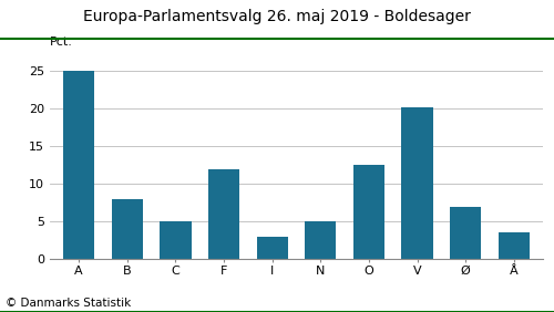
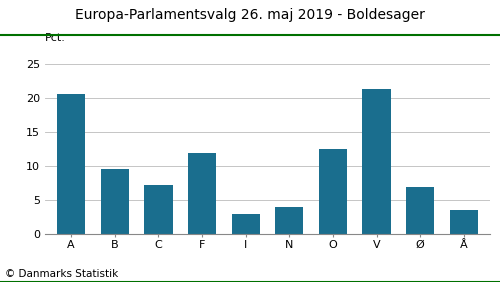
A: 25.0 -> 20.6
B: 8.0 -> 9.6
C: 5.0 -> 7.2
N: 5.0 -> 4.0
V: 20.2 -> 21.4
